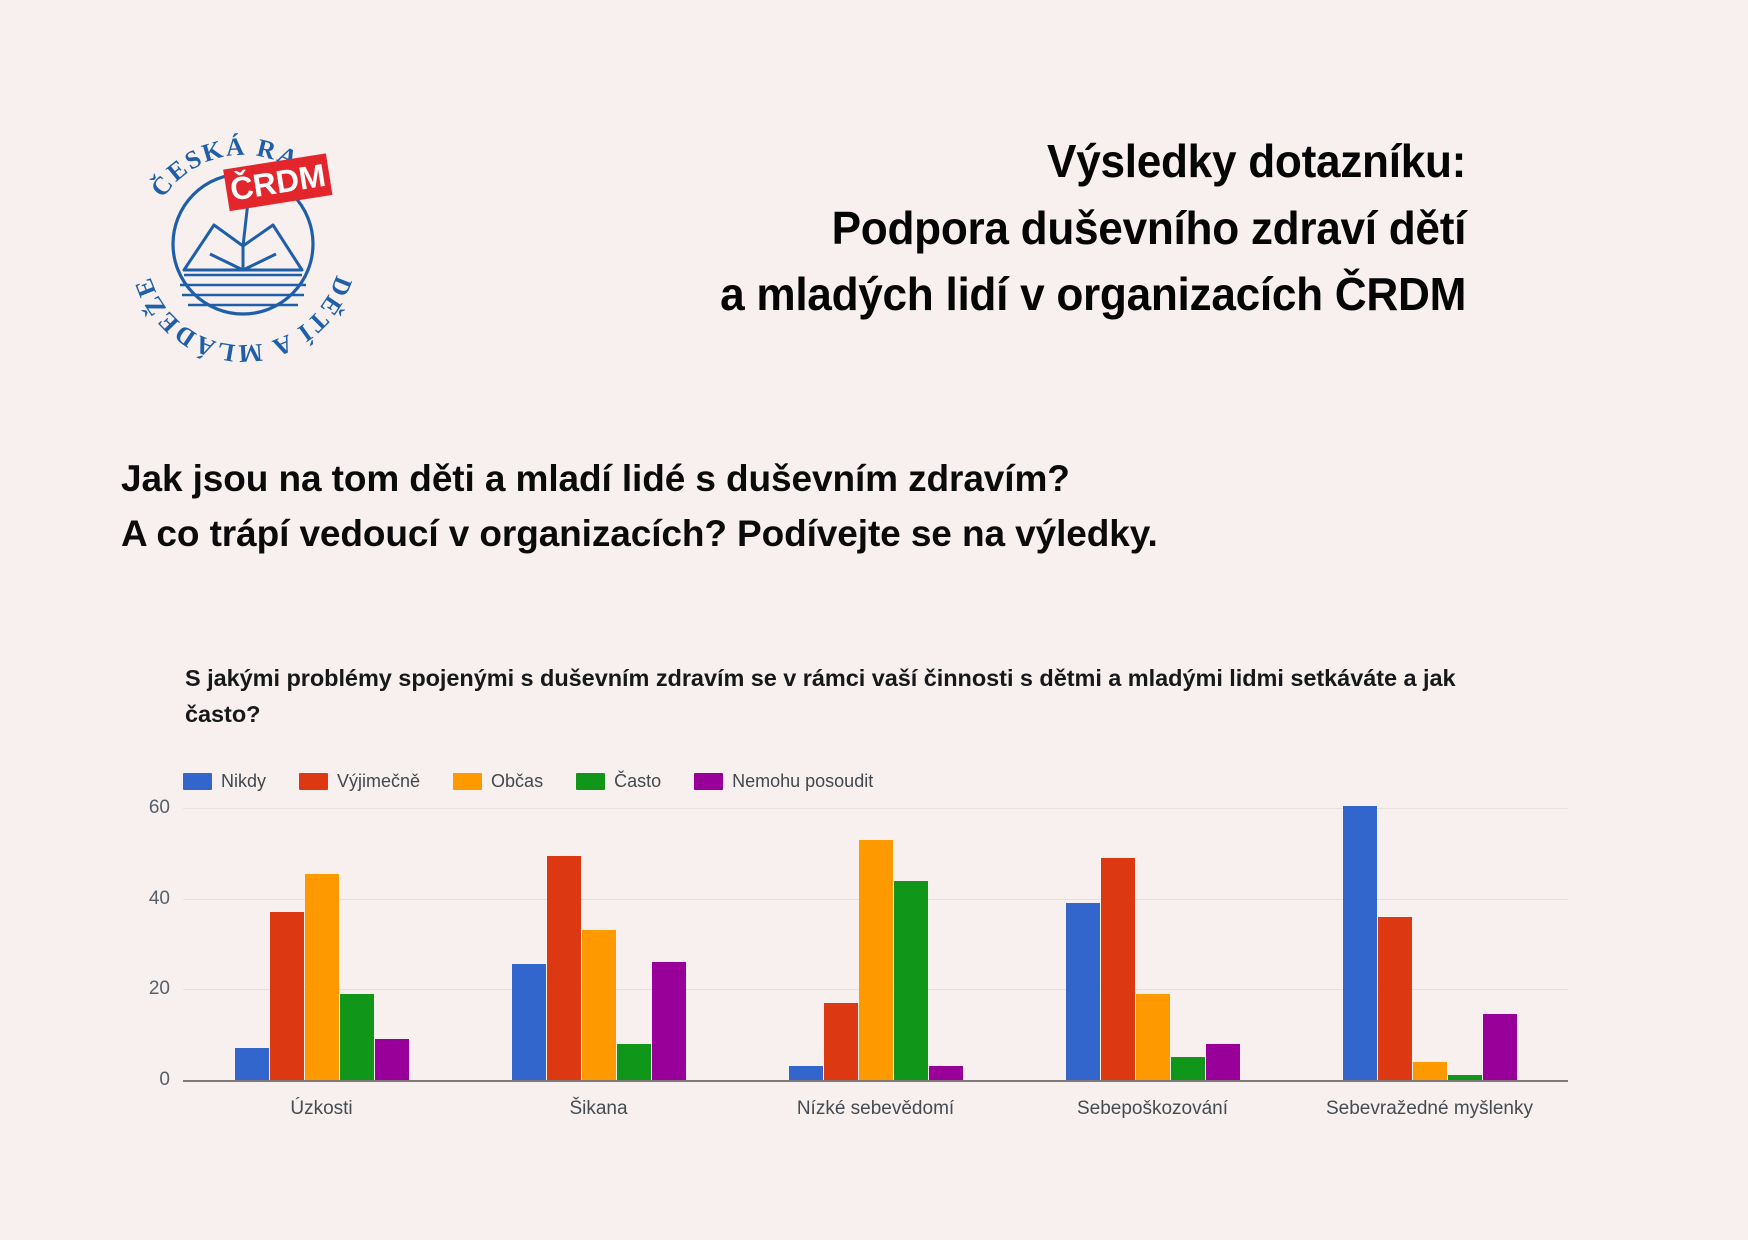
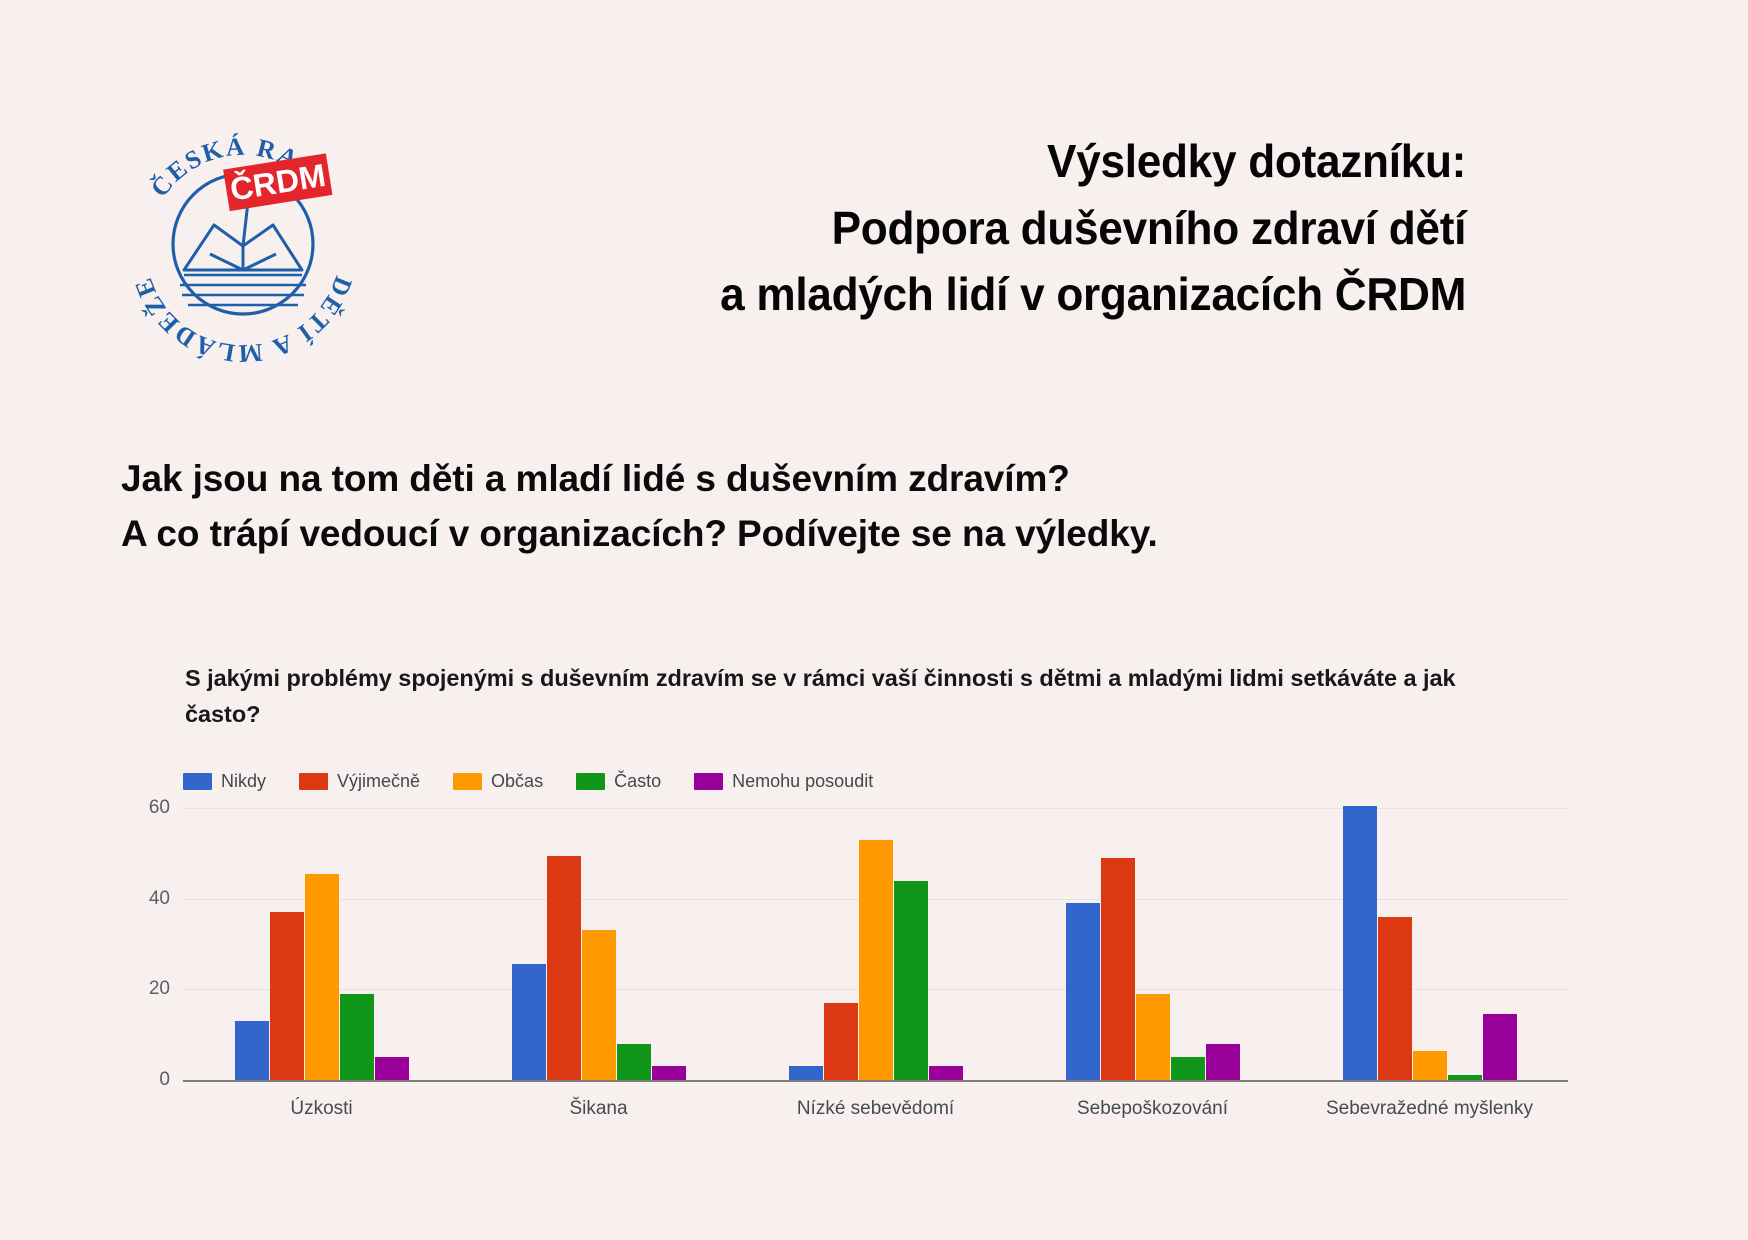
Nikdy/Úzkosti: 7 -> 13
Nemohu posoudit/Úzkosti: 9 -> 5
Nemohu posoudit/Šikana: 26 -> 3
Občas/Sebevražedné myšlenky: 4 -> 6
